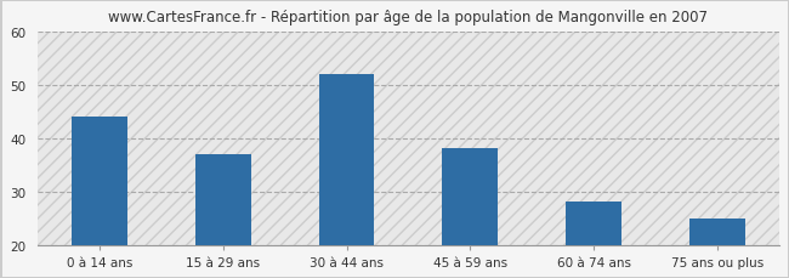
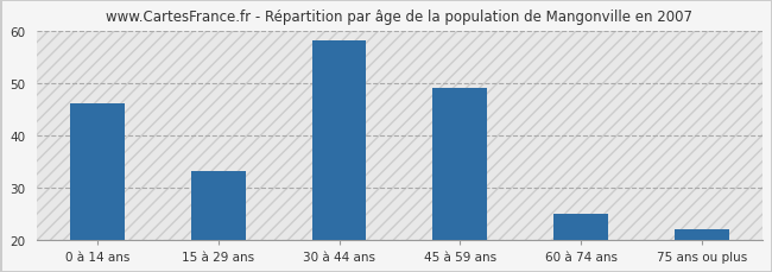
0 à 14 ans: 44 -> 46
15 à 29 ans: 37 -> 33
30 à 44 ans: 52 -> 58
45 à 59 ans: 38 -> 49
60 à 74 ans: 28 -> 25
75 ans ou plus: 25 -> 22
